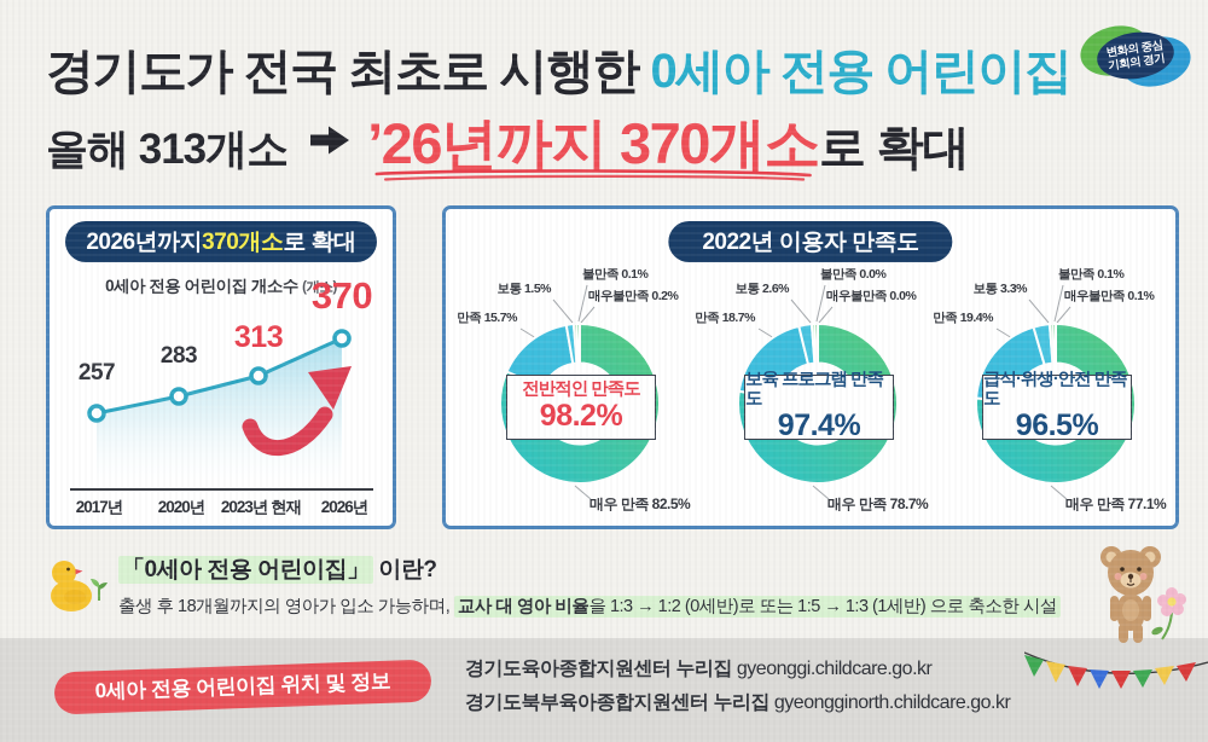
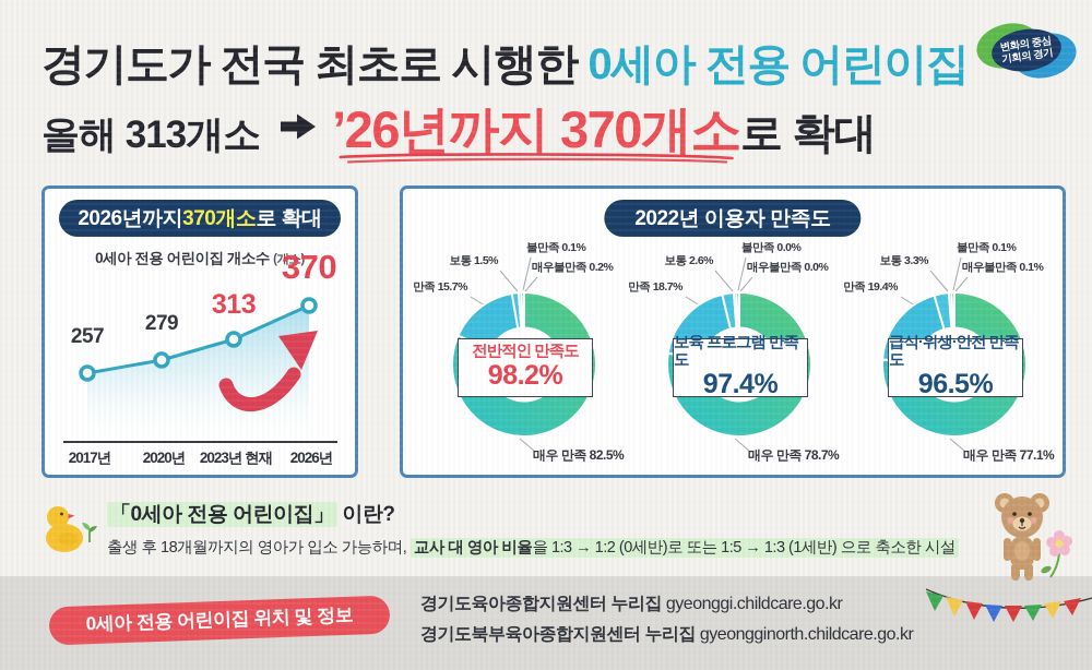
2026년까지 370개소로 확대/2020년: 283 -> 279
